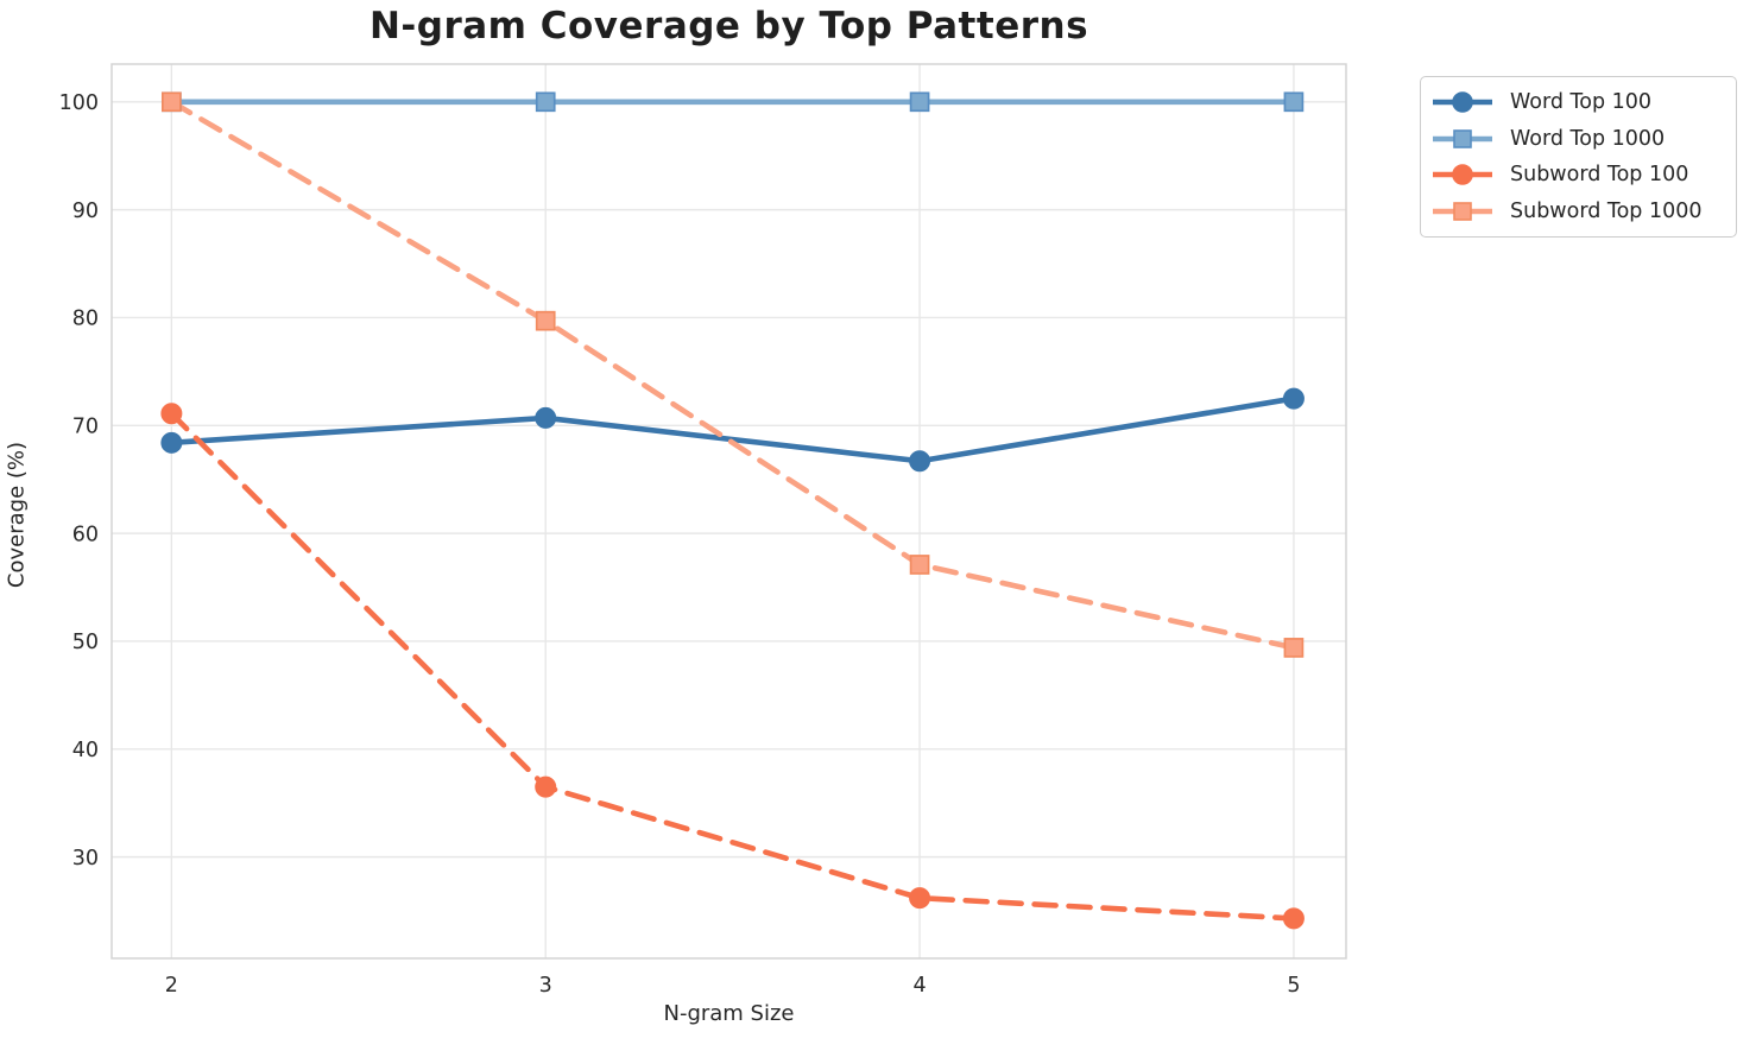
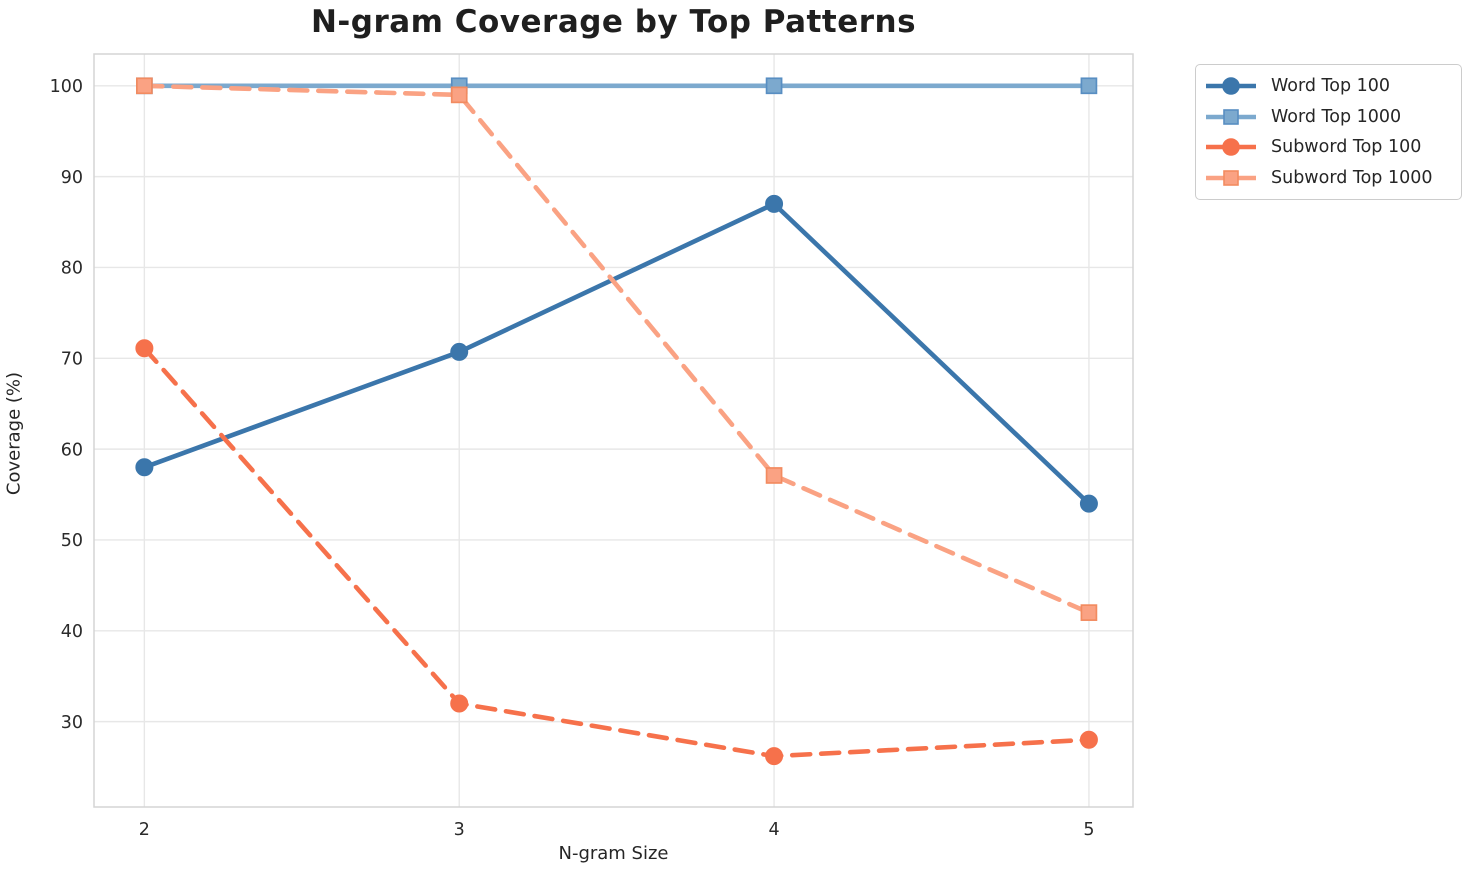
Word Top 100/2: 68 -> 58
Subword Top 100/3: 36 -> 32
Subword Top 1000/3: 80 -> 99
Word Top 100/4: 67 -> 87
Word Top 100/5: 72 -> 54
Subword Top 100/5: 24 -> 28
Subword Top 1000/5: 49 -> 42
